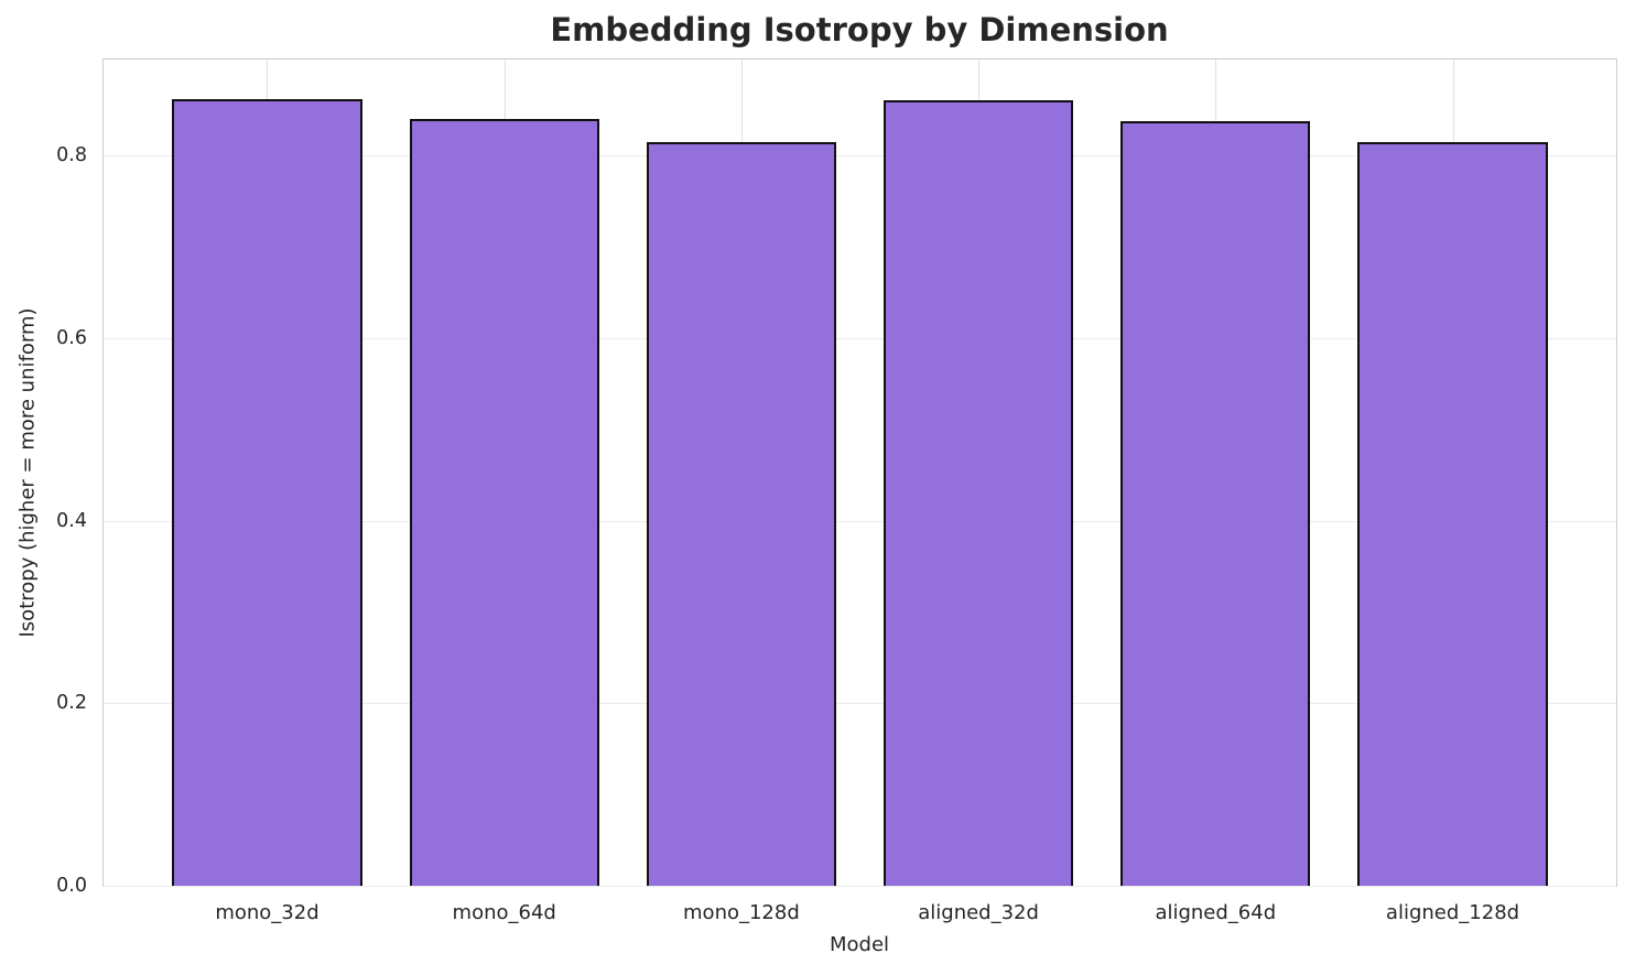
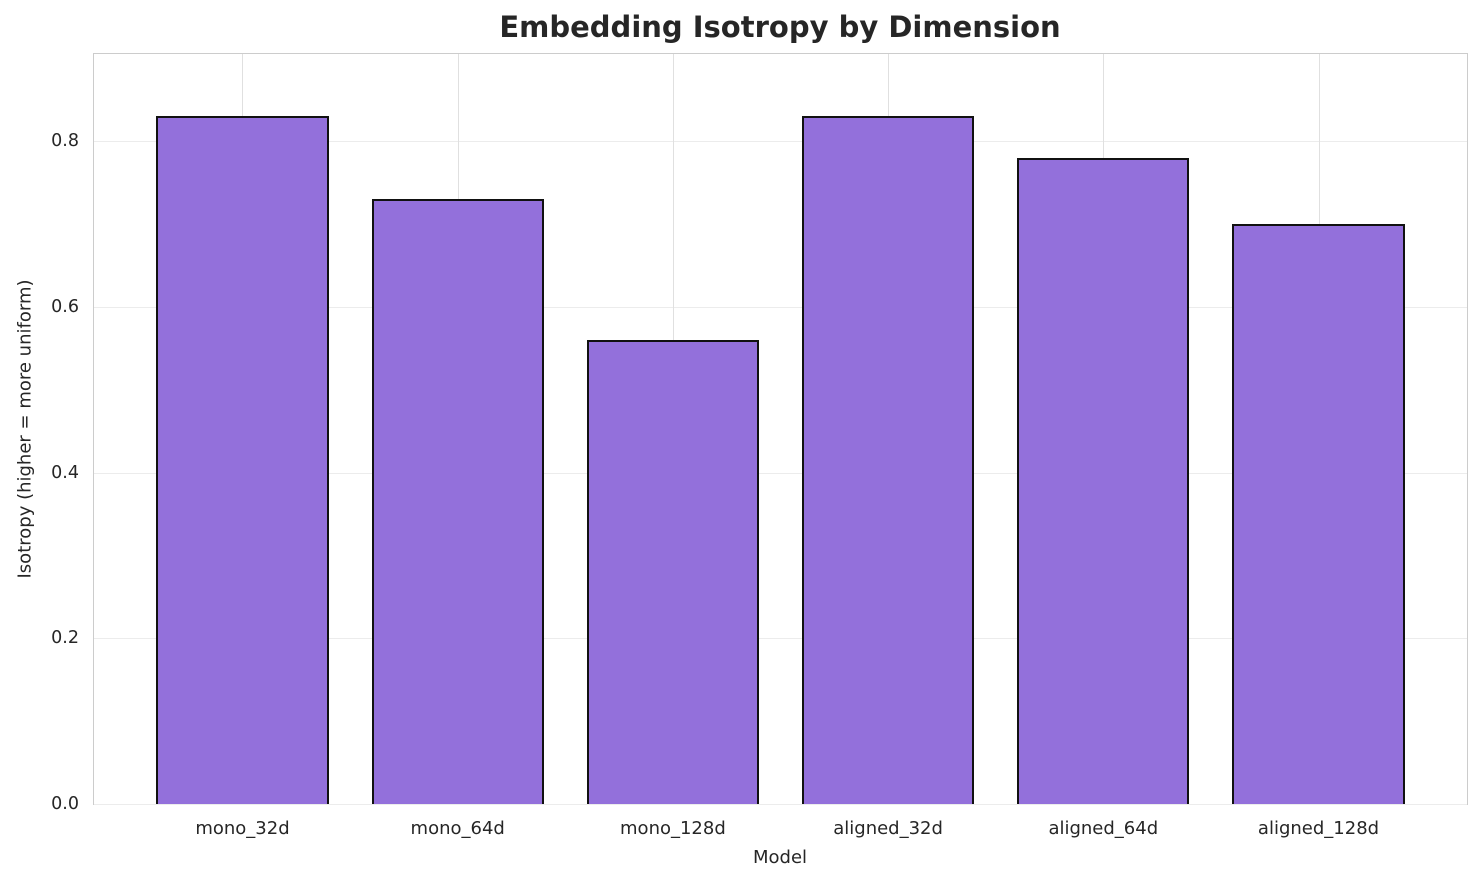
mono_32d: 0.86 -> 0.83
mono_64d: 0.84 -> 0.73
mono_128d: 0.81 -> 0.56
aligned_32d: 0.86 -> 0.83
aligned_64d: 0.84 -> 0.78
aligned_128d: 0.81 -> 0.70
